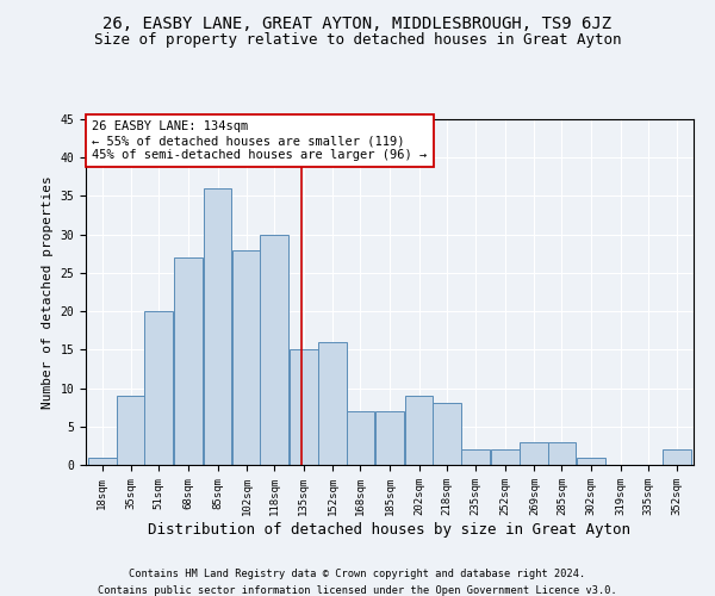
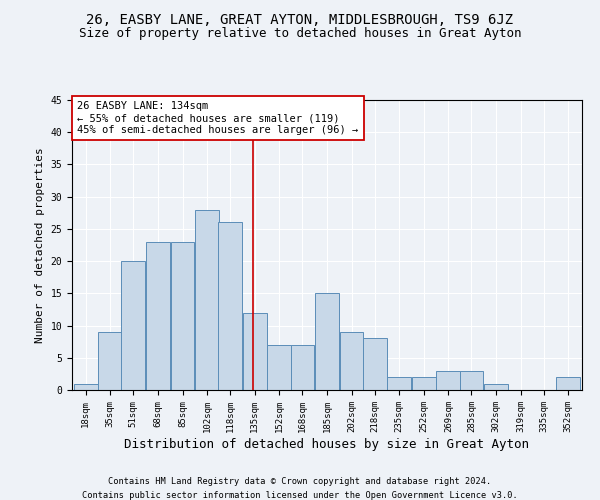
68sqm: 27 -> 23
85sqm: 36 -> 23
118sqm: 30 -> 26
135sqm: 15 -> 12
152sqm: 16 -> 7
185sqm: 7 -> 15
